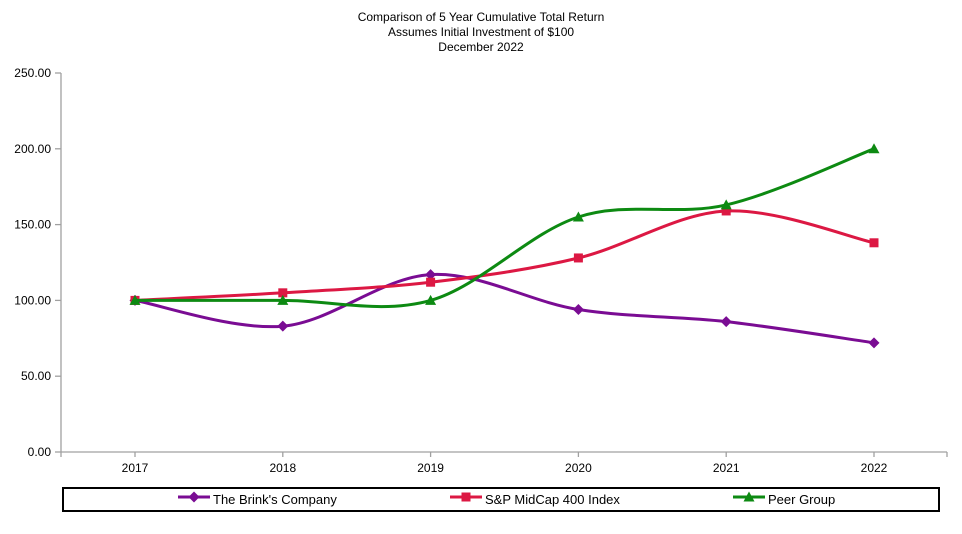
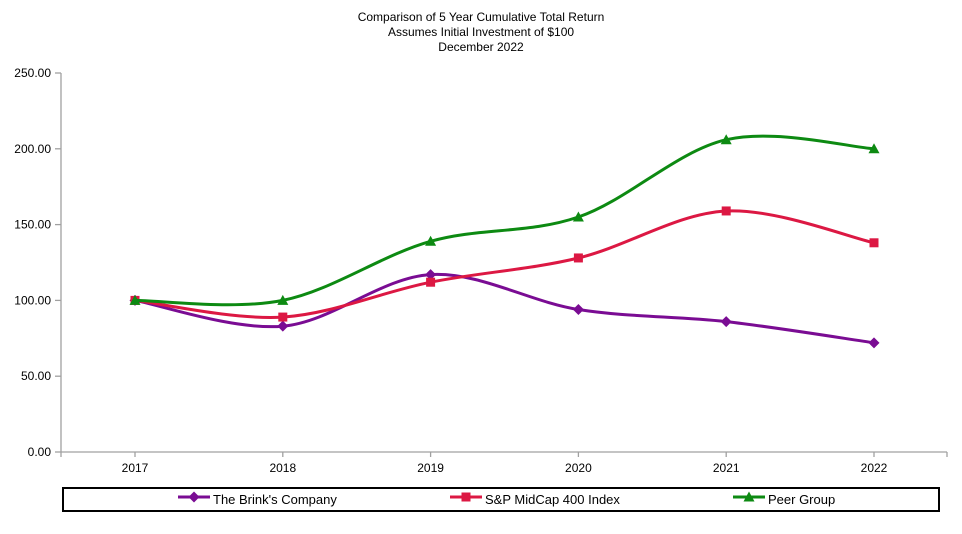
S&P MidCap 400 Index/2018: 105 -> 89
Peer Group/2019: 100 -> 139
Peer Group/2021: 163 -> 206
